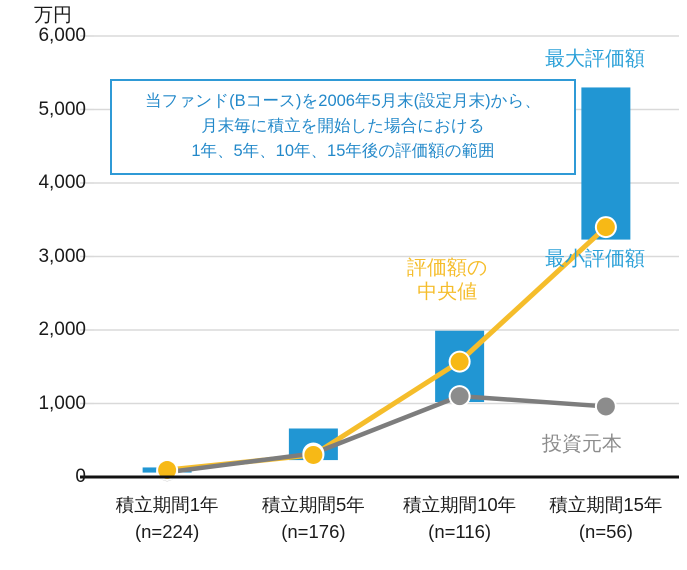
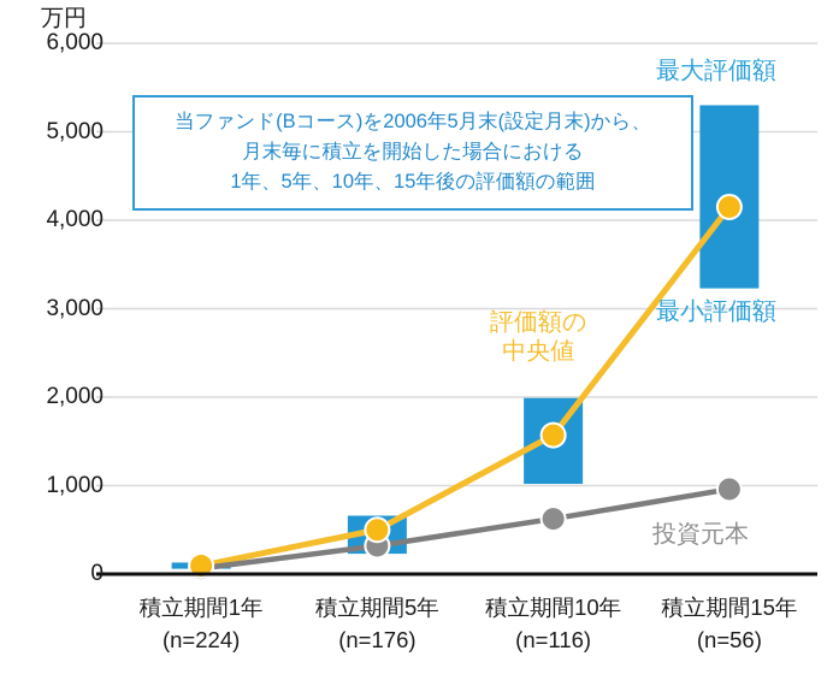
評価額の中央値/積立期間5年 (n=176): 300 -> 500
投資元本/積立期間10年 (n=116): 1100 -> 600
評価額の中央値/積立期間15年 (n=56): 3400 -> 4200
